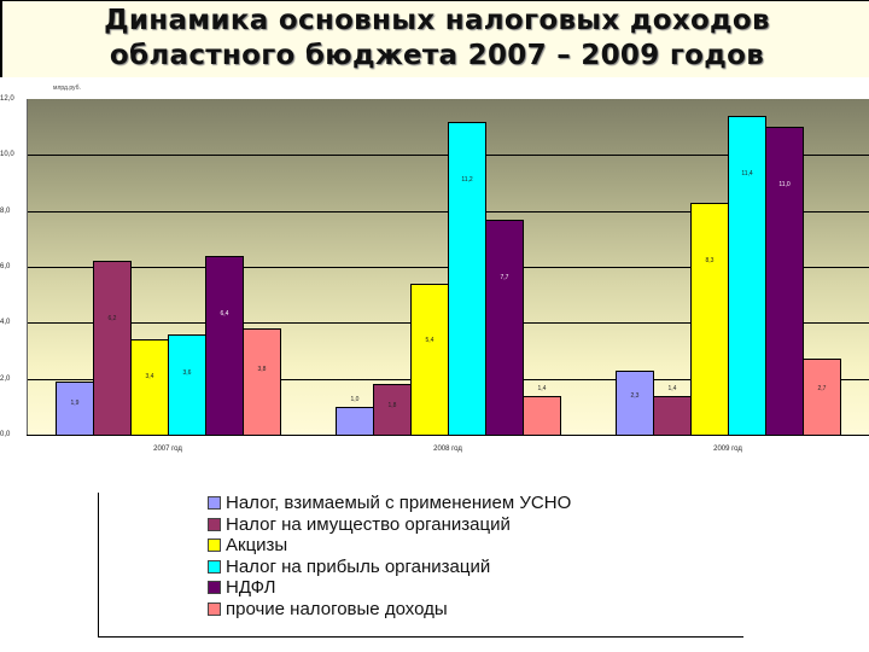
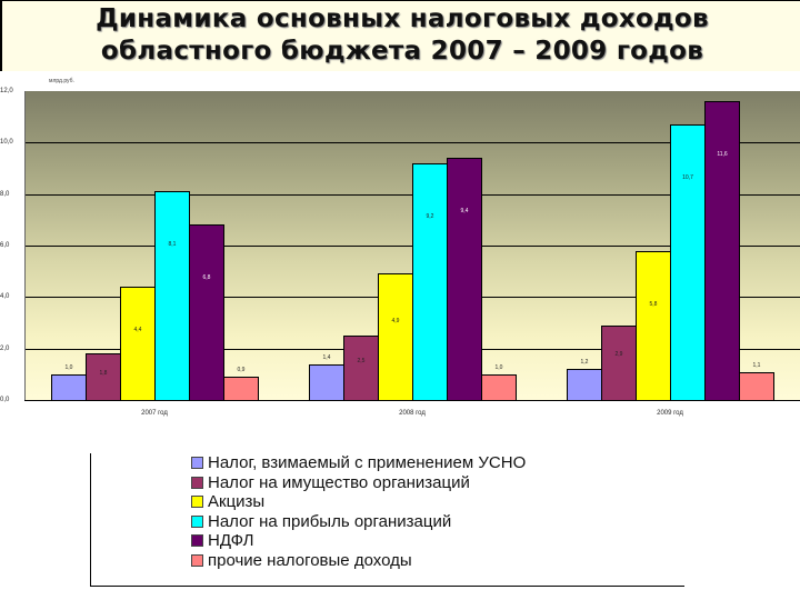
Налог, взимаемый с применением УСНО/2007 год: 1,9 -> 1,0
Налог на имущество организаций/2007 год: 6,2 -> 1,8
Акцизы/2007 год: 3,4 -> 4,4
Налог на прибыль организаций/2007 год: 3,6 -> 8,1
НДФЛ/2007 год: 6,4 -> 6,8
прочие налоговые доходы/2007 год: 3,8 -> 0,9
Налог, взимаемый с применением УСНО/2008 год: 1,0 -> 1,4
Налог на имущество организаций/2008 год: 1,8 -> 2,5
Акцизы/2008 год: 5,4 -> 4,9
Налог на прибыль организаций/2008 год: 11,2 -> 9,2
НДФЛ/2008 год: 7,7 -> 9,4
прочие налоговые доходы/2008 год: 1,4 -> 1,0
Налог, взимаемый с применением УСНО/2009 год: 2,3 -> 1,2
Налог на имущество организаций/2009 год: 1,4 -> 2,9
Акцизы/2009 год: 8,3 -> 5,8
Налог на прибыль организаций/2009 год: 11,4 -> 10,7
НДФЛ/2009 год: 11,0 -> 11,6
прочие налоговые доходы/2009 год: 2,7 -> 1,1
